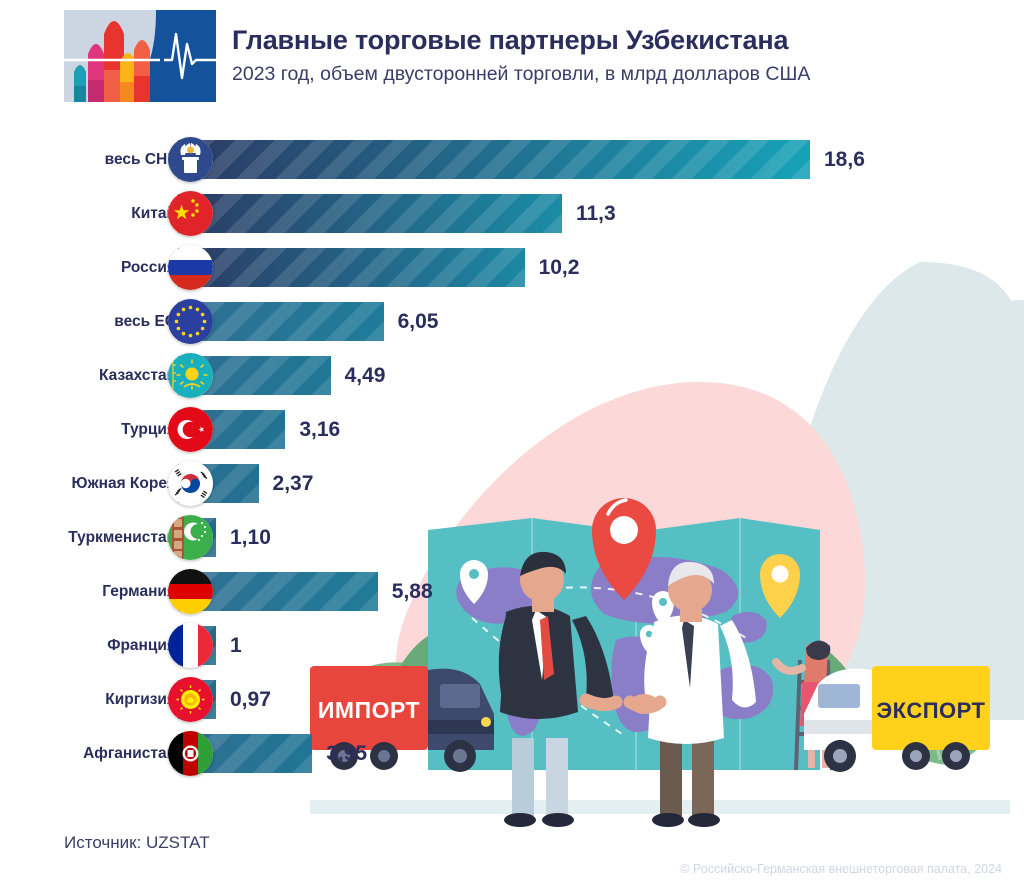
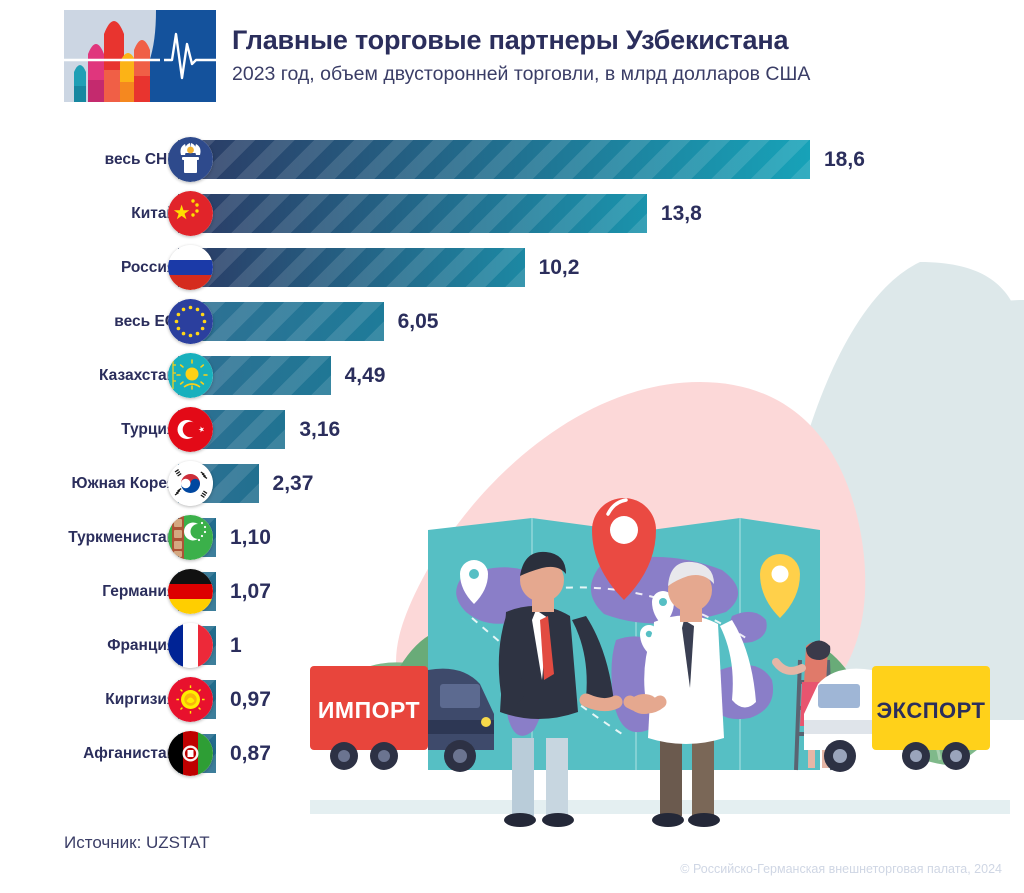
Китай: 11,3 -> 13,8
Германия: 5,88 -> 1,07
Афганистан: 3,95 -> 0,87
